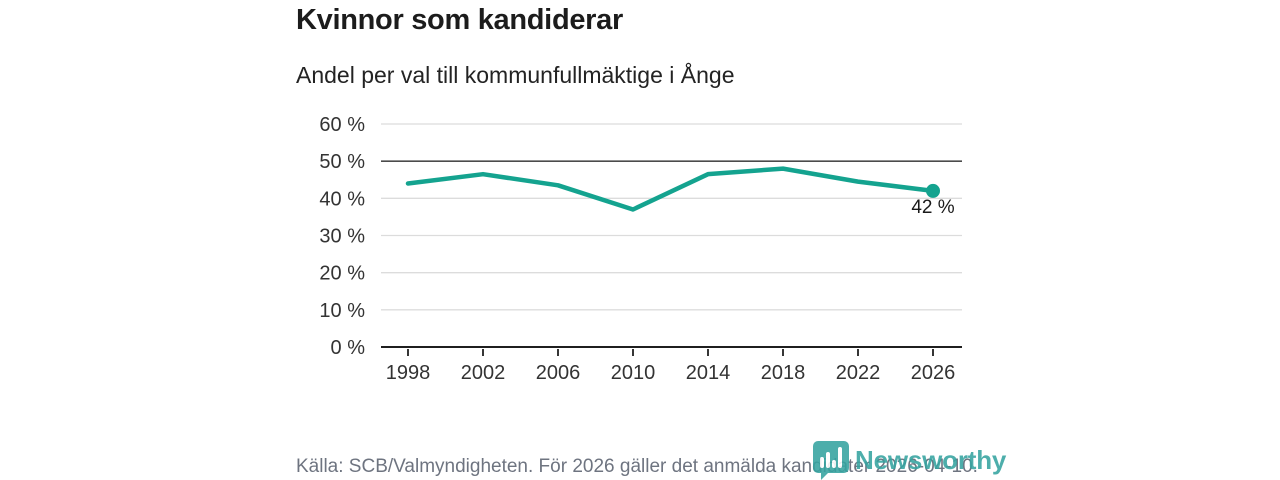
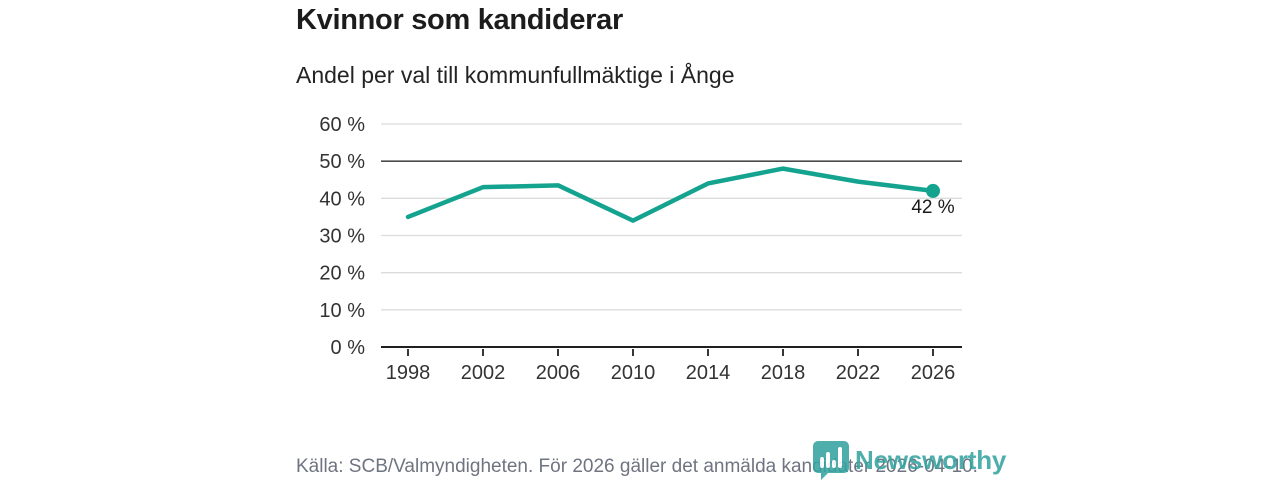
1998: 44% -> 35%
2002: 46% -> 43%
2010: 37% -> 34%
2014: 46% -> 44%
